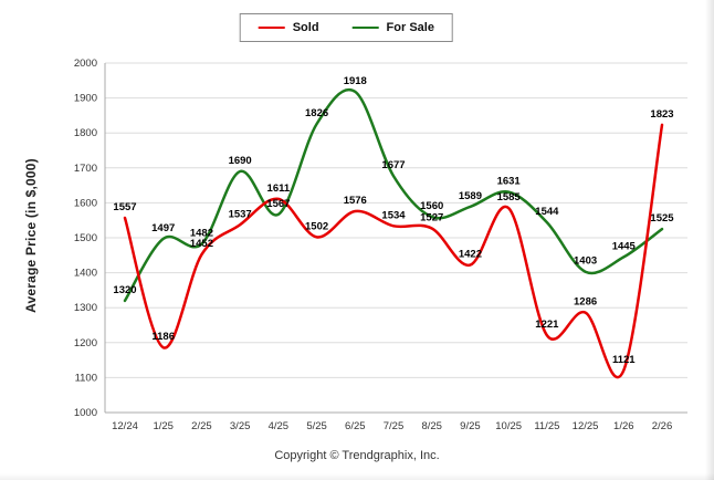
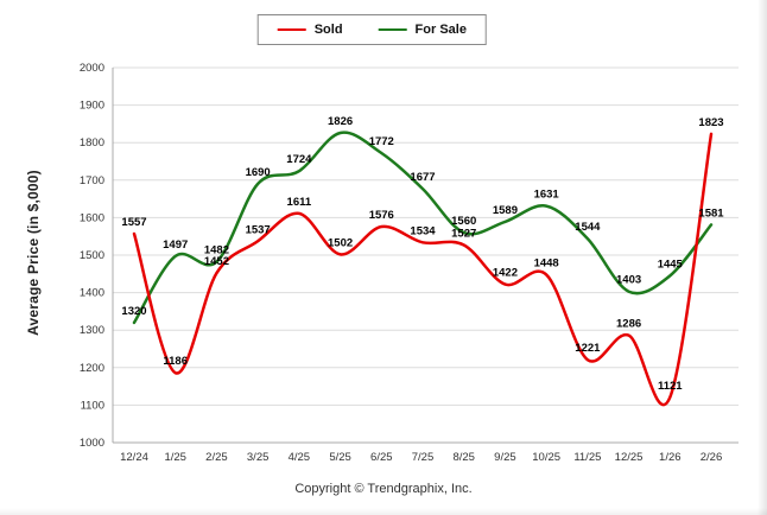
For Sale/4/25: 1567 -> 1724
For Sale/6/25: 1918 -> 1772
Sold/10/25: 1585 -> 1448
For Sale/2/26: 1525 -> 1581
